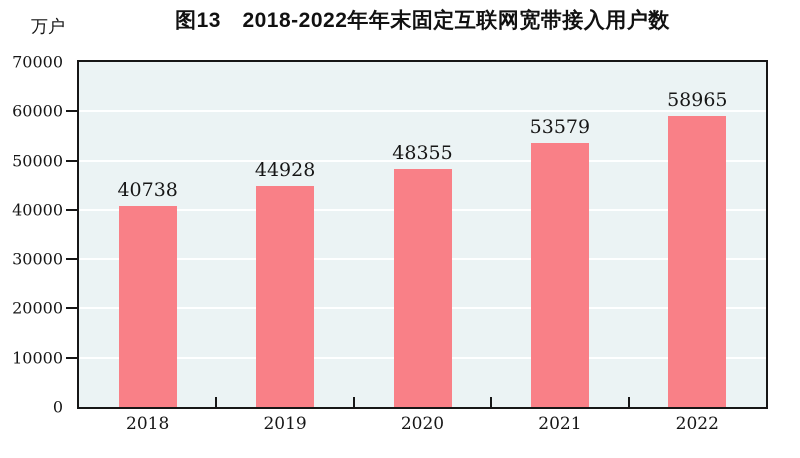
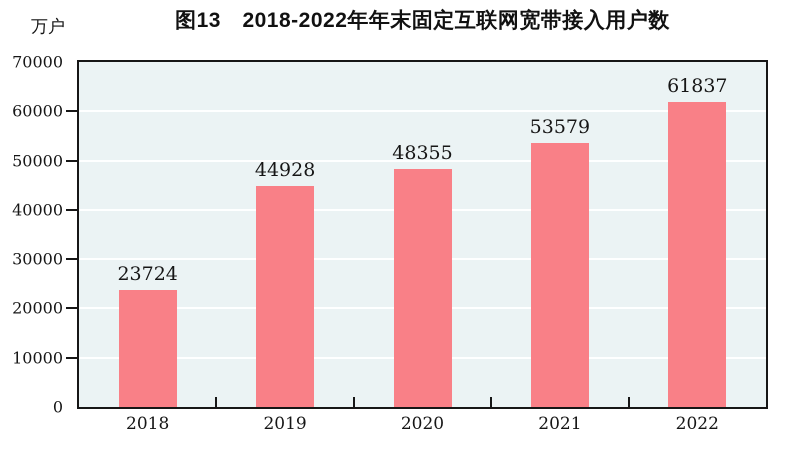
2018: 40738 -> 23724
2022: 58965 -> 61837
